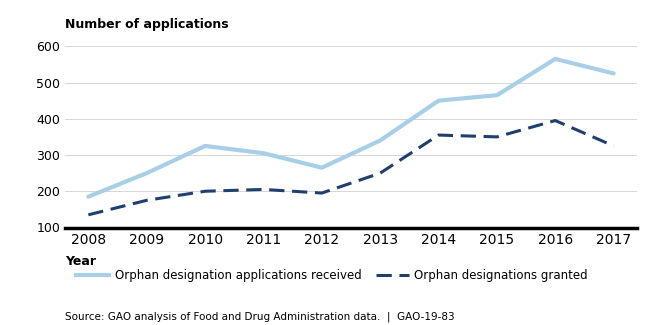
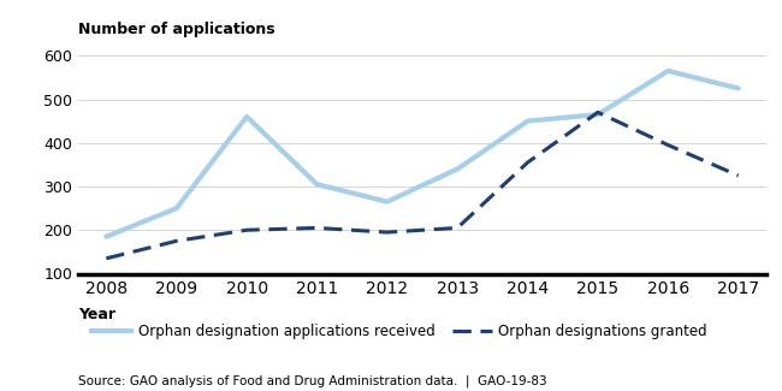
Orphan designation applications received/2010: 325 -> 460
Orphan designations granted/2013: 250 -> 205
Orphan designations granted/2015: 350 -> 470
